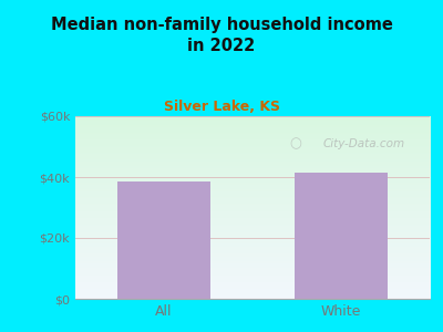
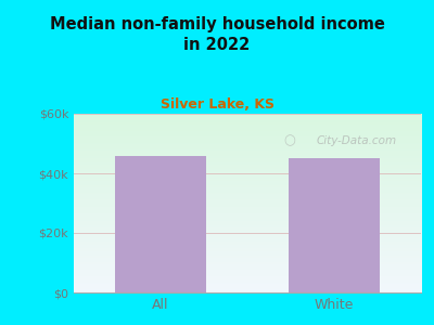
All: $38.5k -> $46.0k
White: $41.5k -> $45.0k
